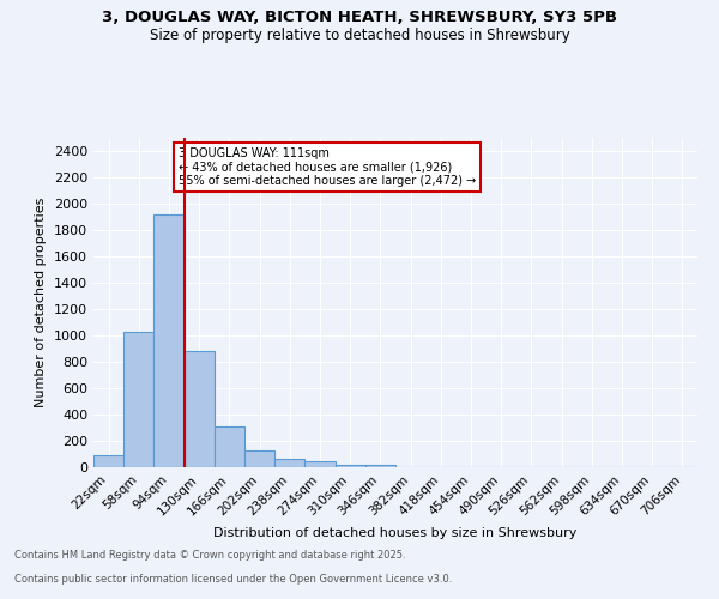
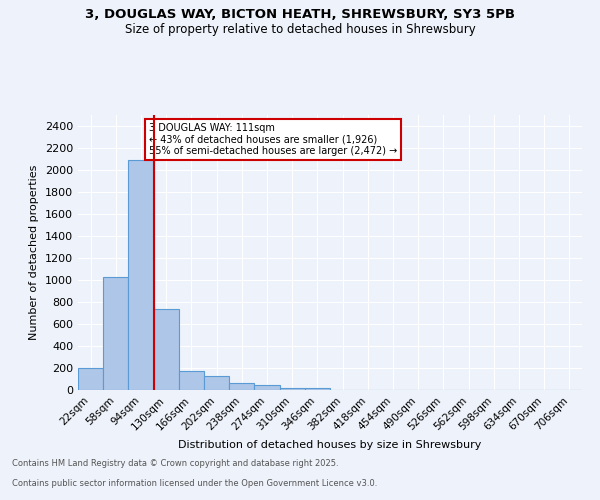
22sqm: 90 -> 200
94sqm: 1920 -> 2090
130sqm: 880 -> 740
166sqm: 310 -> 170
